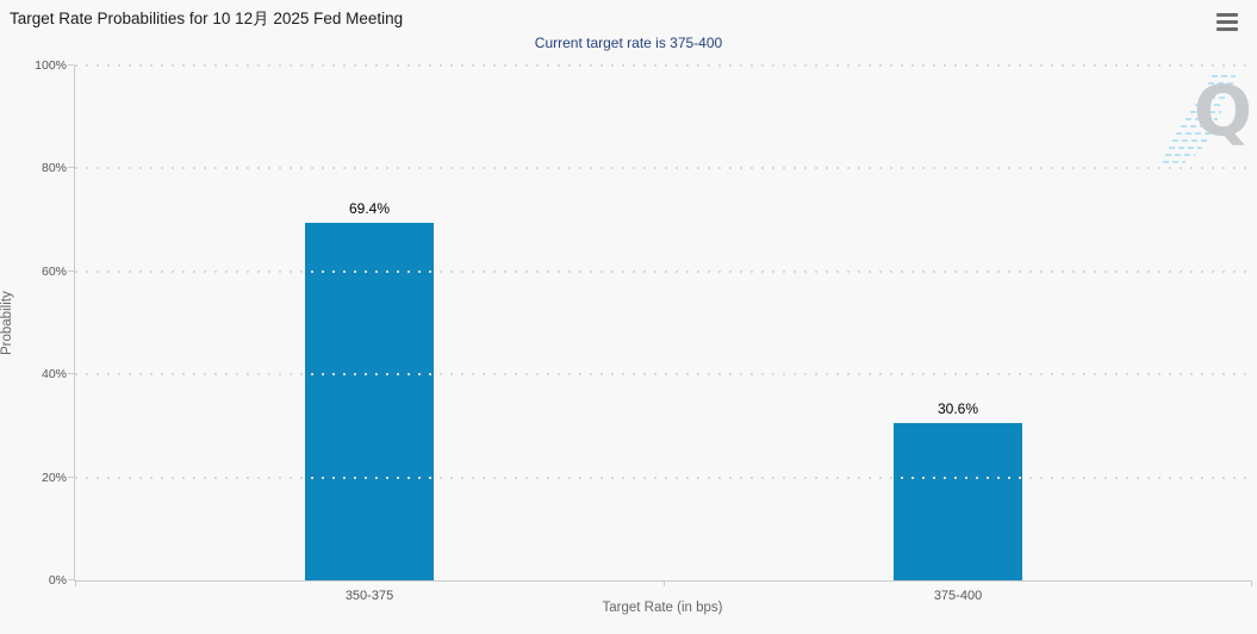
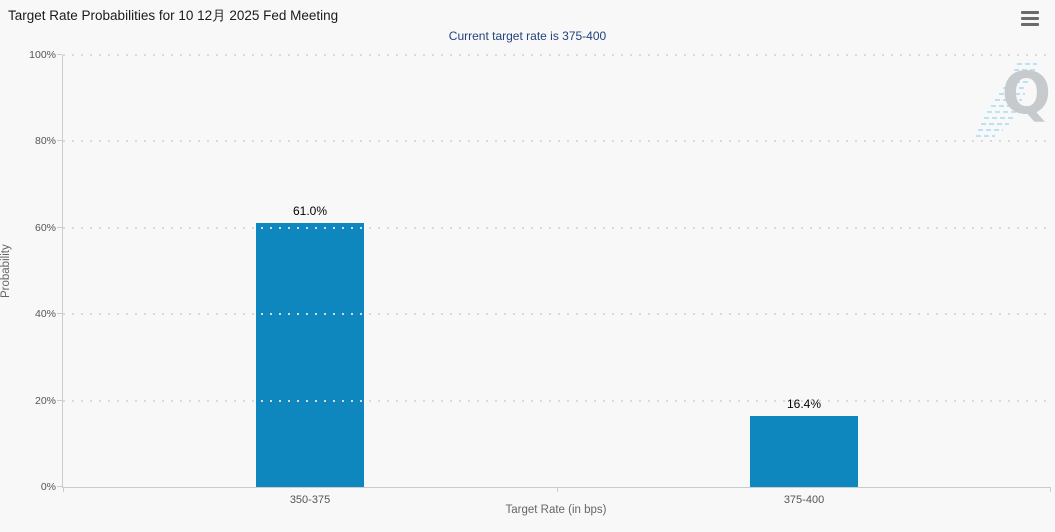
350-375: 69.4% -> 61.0%
375-400: 30.6% -> 16.4%
